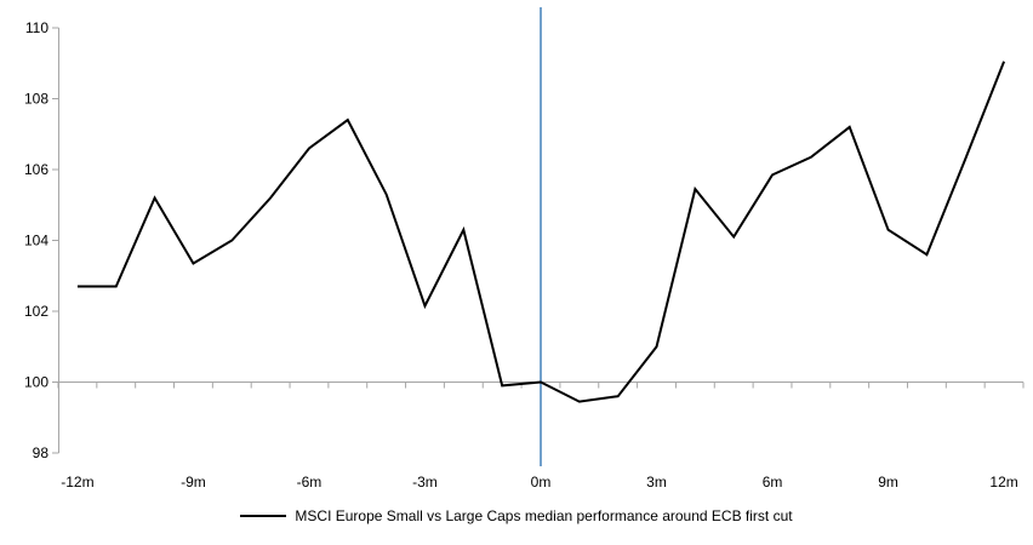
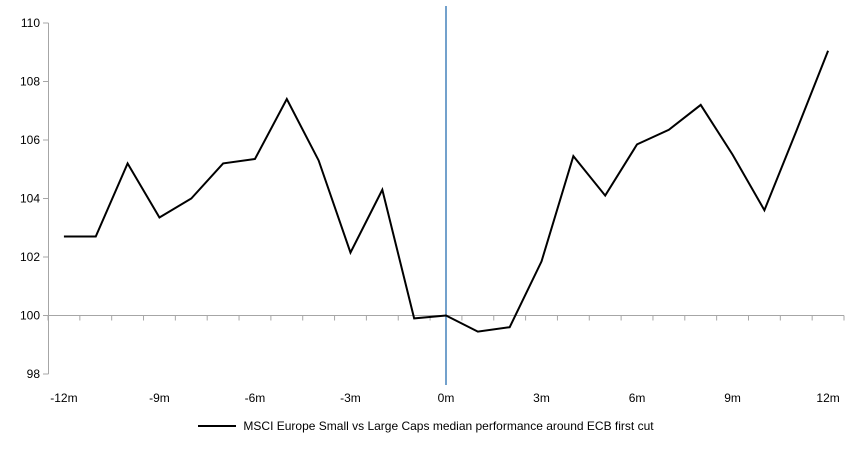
-6m: 106.6 -> 105.3
3m: 101.0 -> 101.8
9m: 104.3 -> 105.5
